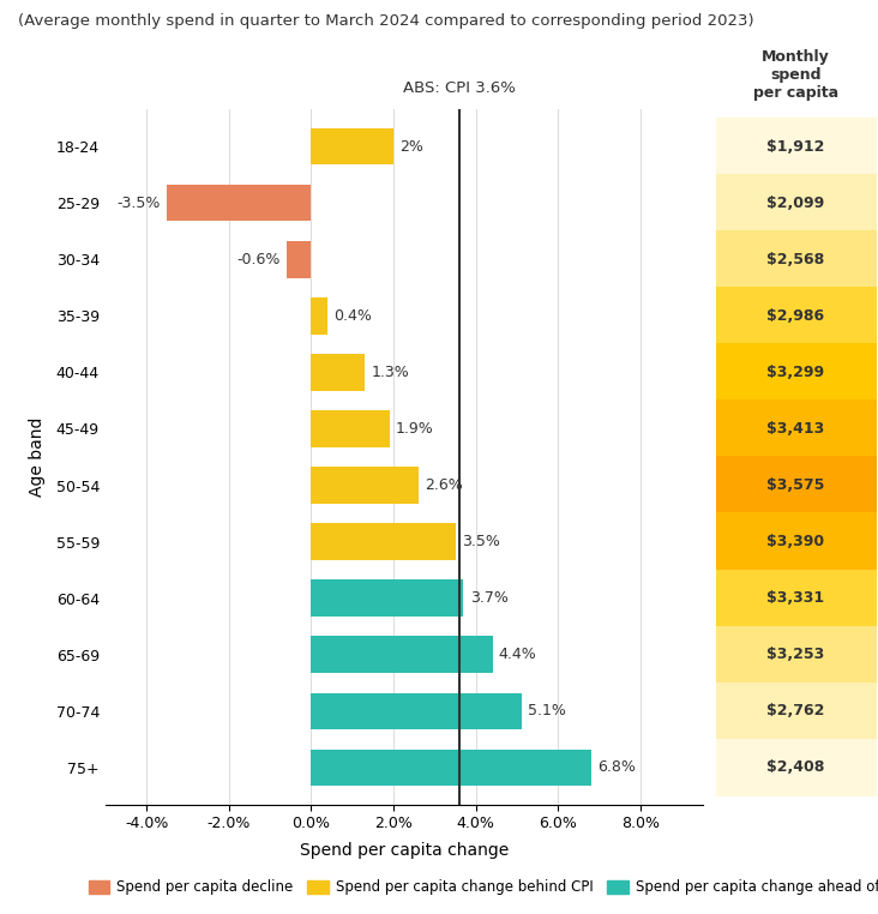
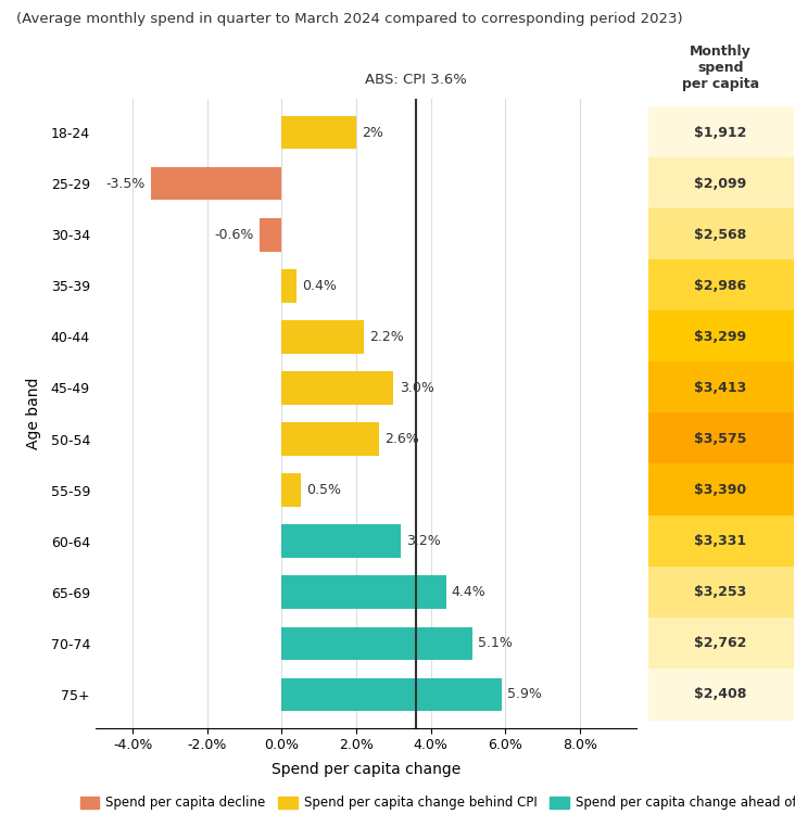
40-44: 1.3% -> 2.2%
45-49: 1.9% -> 3.0%
55-59: 3.5% -> 0.5%
60-64: 3.7% -> 3.2%
75+: 6.8% -> 5.9%
